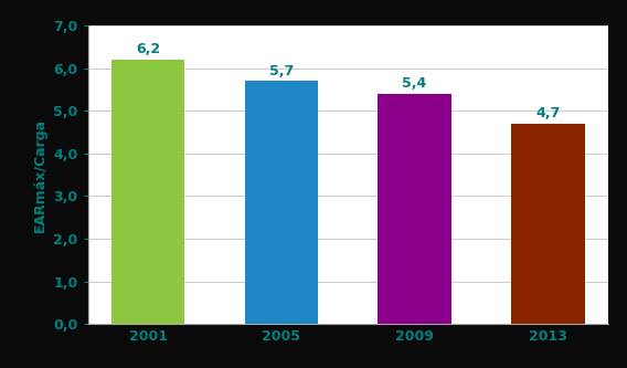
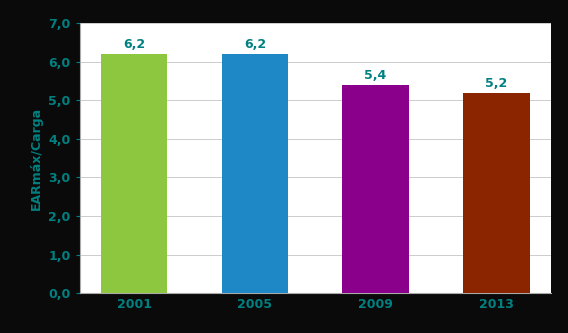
2005: 5,7 -> 6,2
2013: 4,7 -> 5,2
